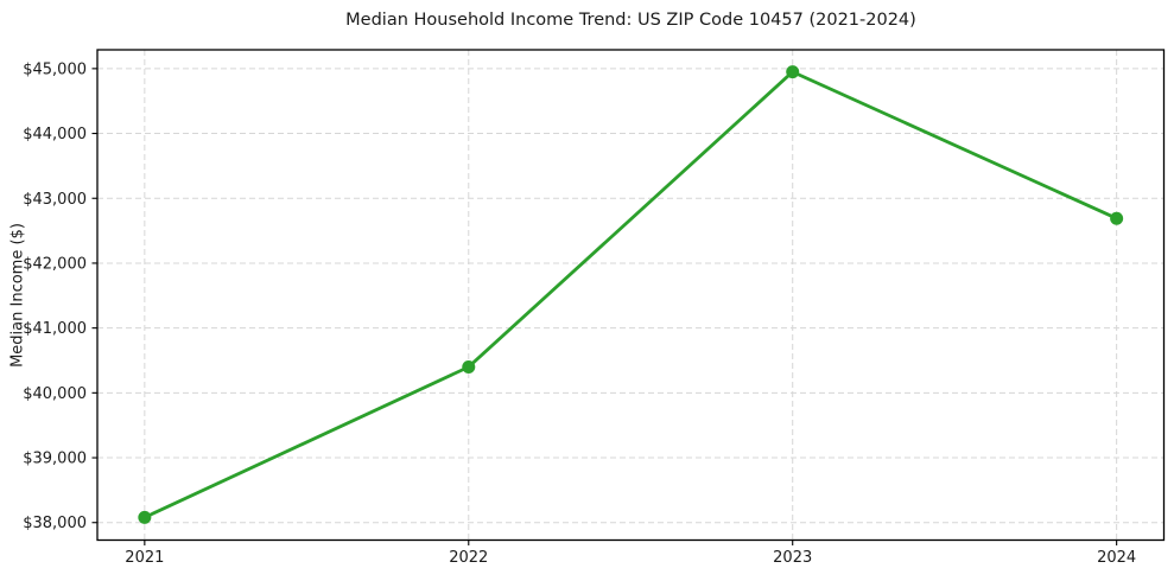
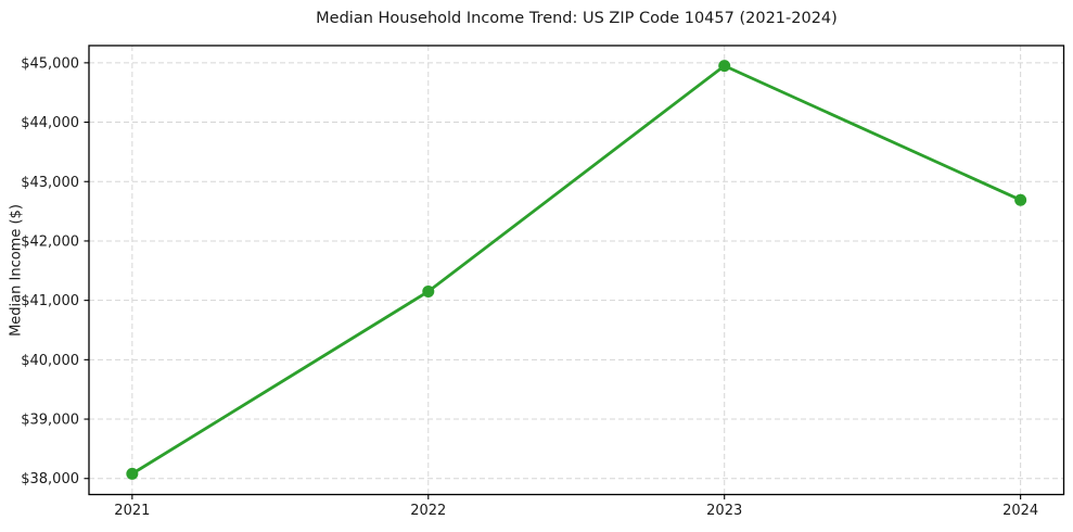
2022: $40400 -> $41200
